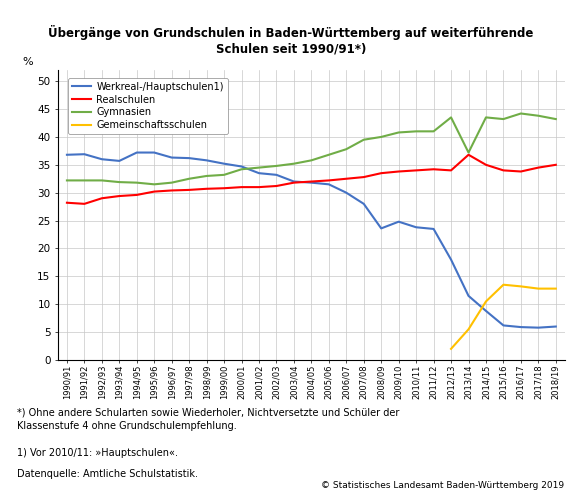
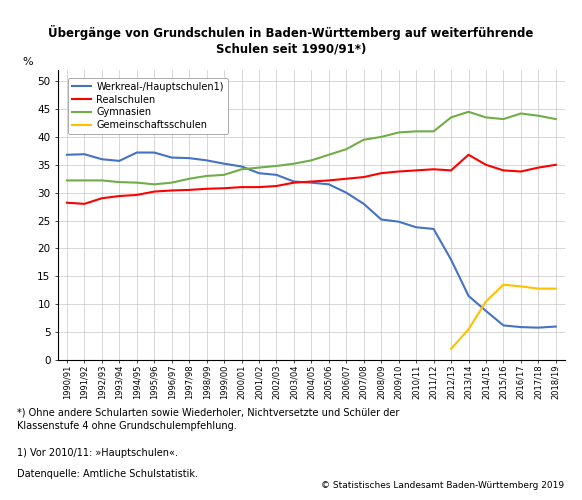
Werkreal-/Hauptschulen1)/2008/09: 23.6 -> 25.2
Gymnasien/2013/14: 37.2 -> 44.5
